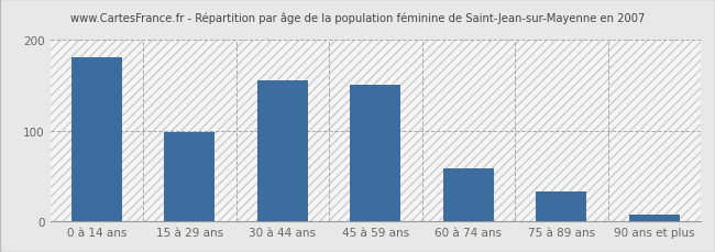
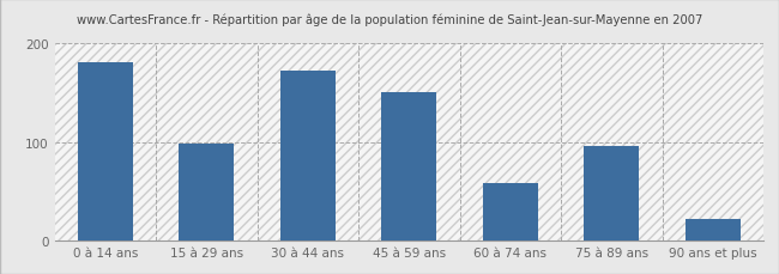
30 à 44 ans: 155 -> 172
75 à 89 ans: 33 -> 96
90 ans et plus: 8 -> 22
